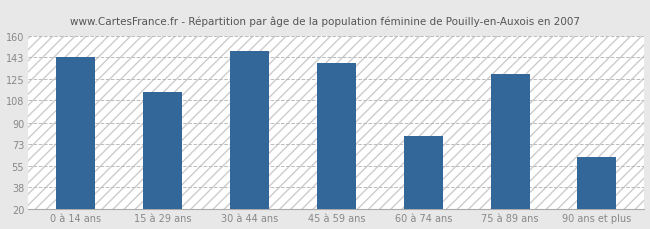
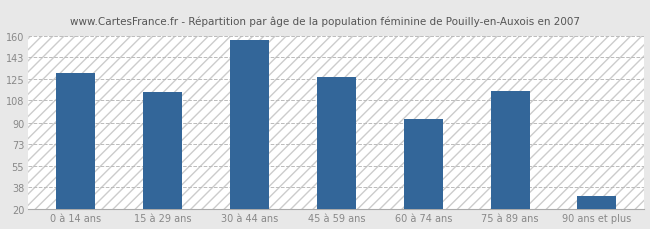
0 à 14 ans: 143 -> 130
30 à 44 ans: 148 -> 157
45 à 59 ans: 138 -> 127
60 à 74 ans: 79 -> 93
75 à 89 ans: 129 -> 116
90 ans et plus: 62 -> 31
